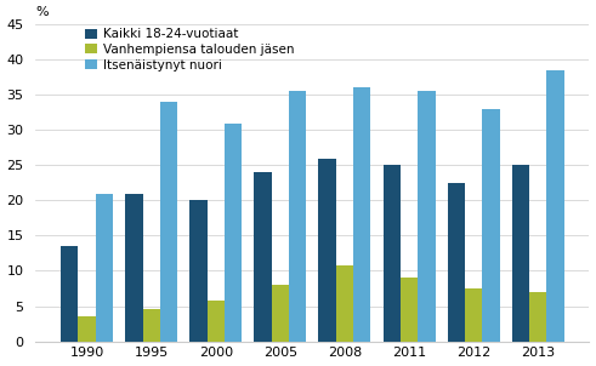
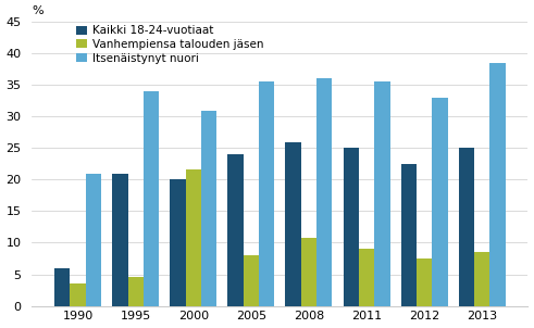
Kaikki 18-24-vuotiaat/1990: 13.5 -> 6.0
Vanhempiensa talouden jäsen/2000: 5.7 -> 21.6
Vanhempiensa talouden jäsen/2013: 7.0 -> 8.6
